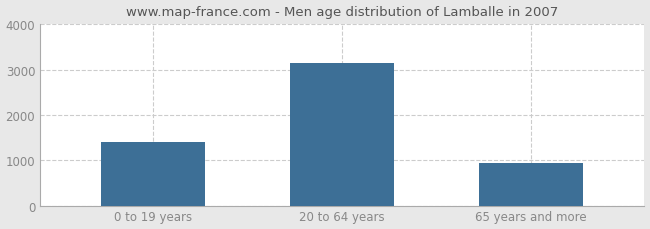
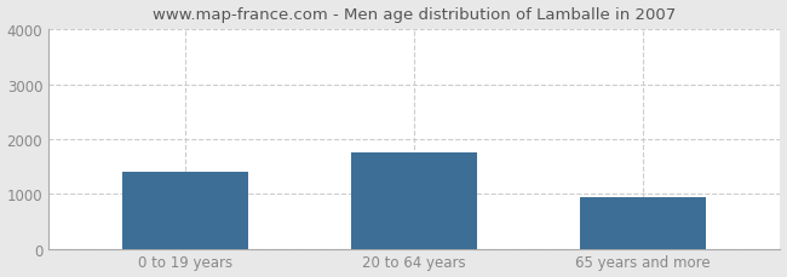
20 to 64 years: 3150 -> 1750
